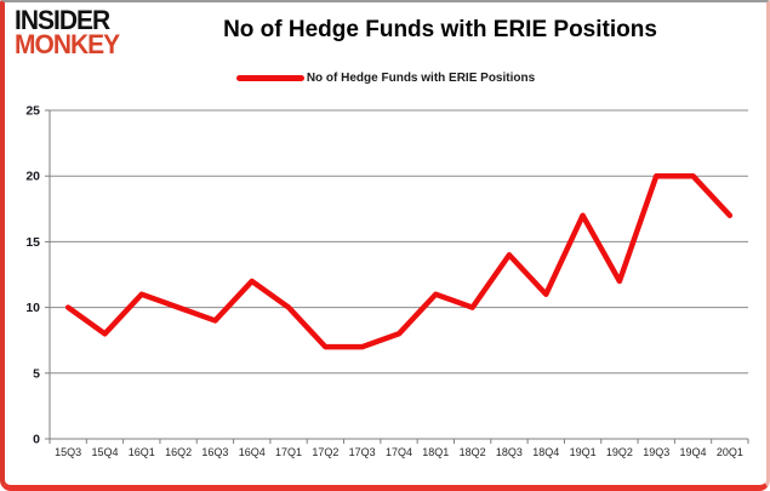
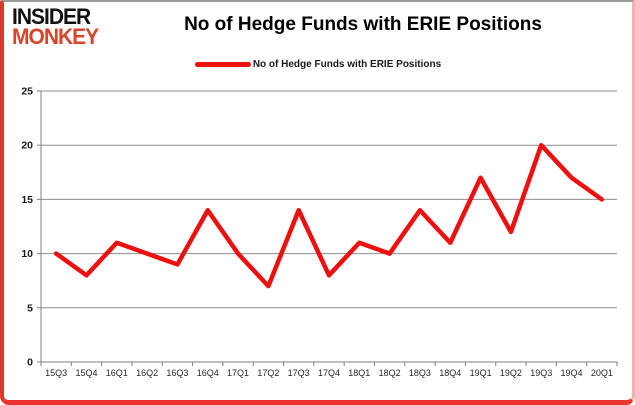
16Q4: 12 -> 14
17Q3: 7 -> 14
19Q4: 20 -> 17
20Q1: 17 -> 15
